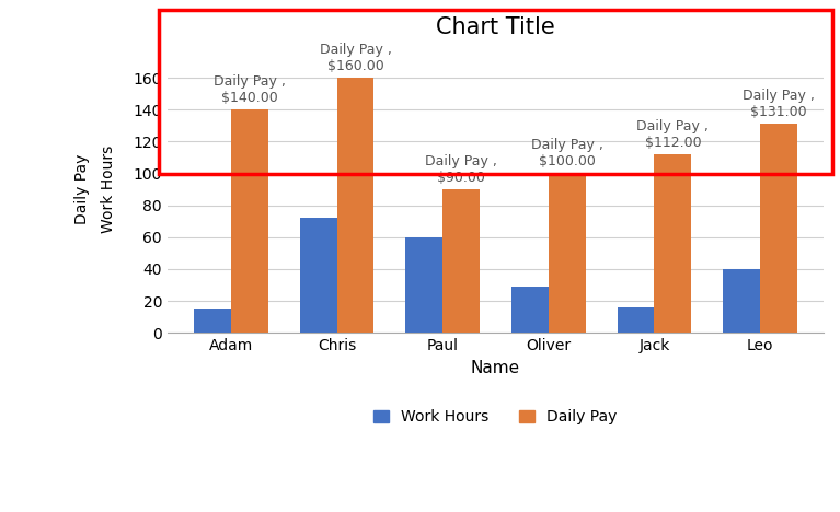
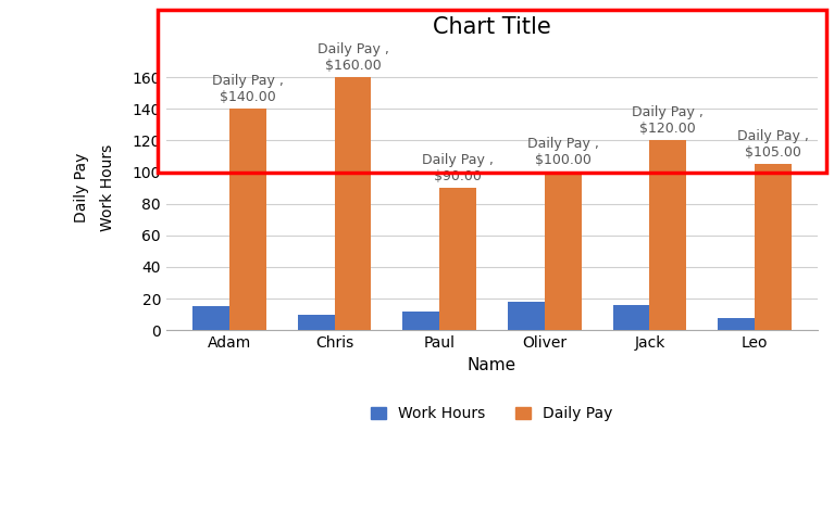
Work Hours/Chris: 72 -> 10
Work Hours/Paul: 60 -> 12
Work Hours/Oliver: 29 -> 18
Daily Pay/Jack: $112.00 -> $120.00
Work Hours/Leo: 40 -> 8
Daily Pay/Leo: $131.00 -> $105.00
